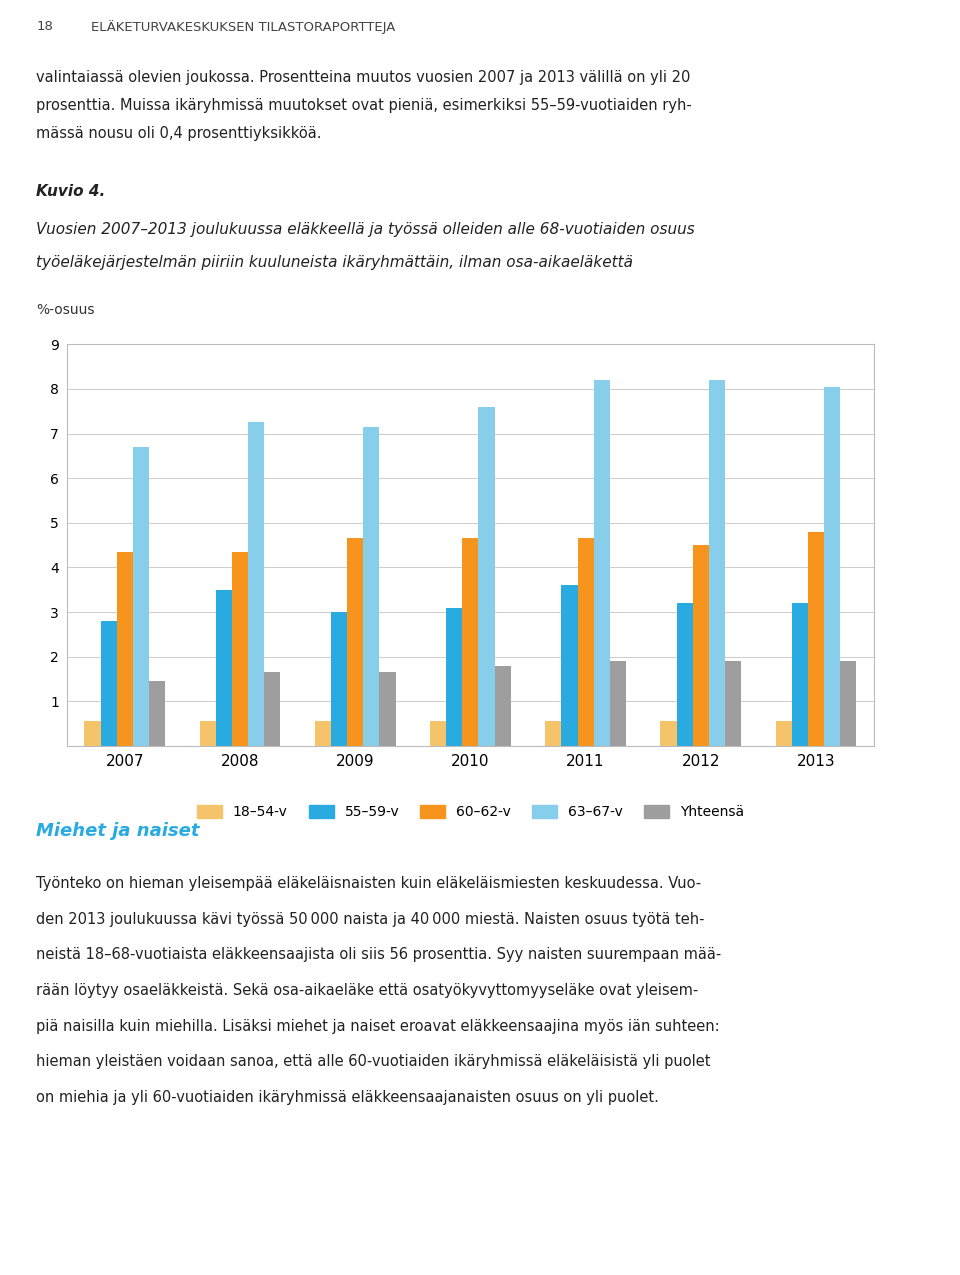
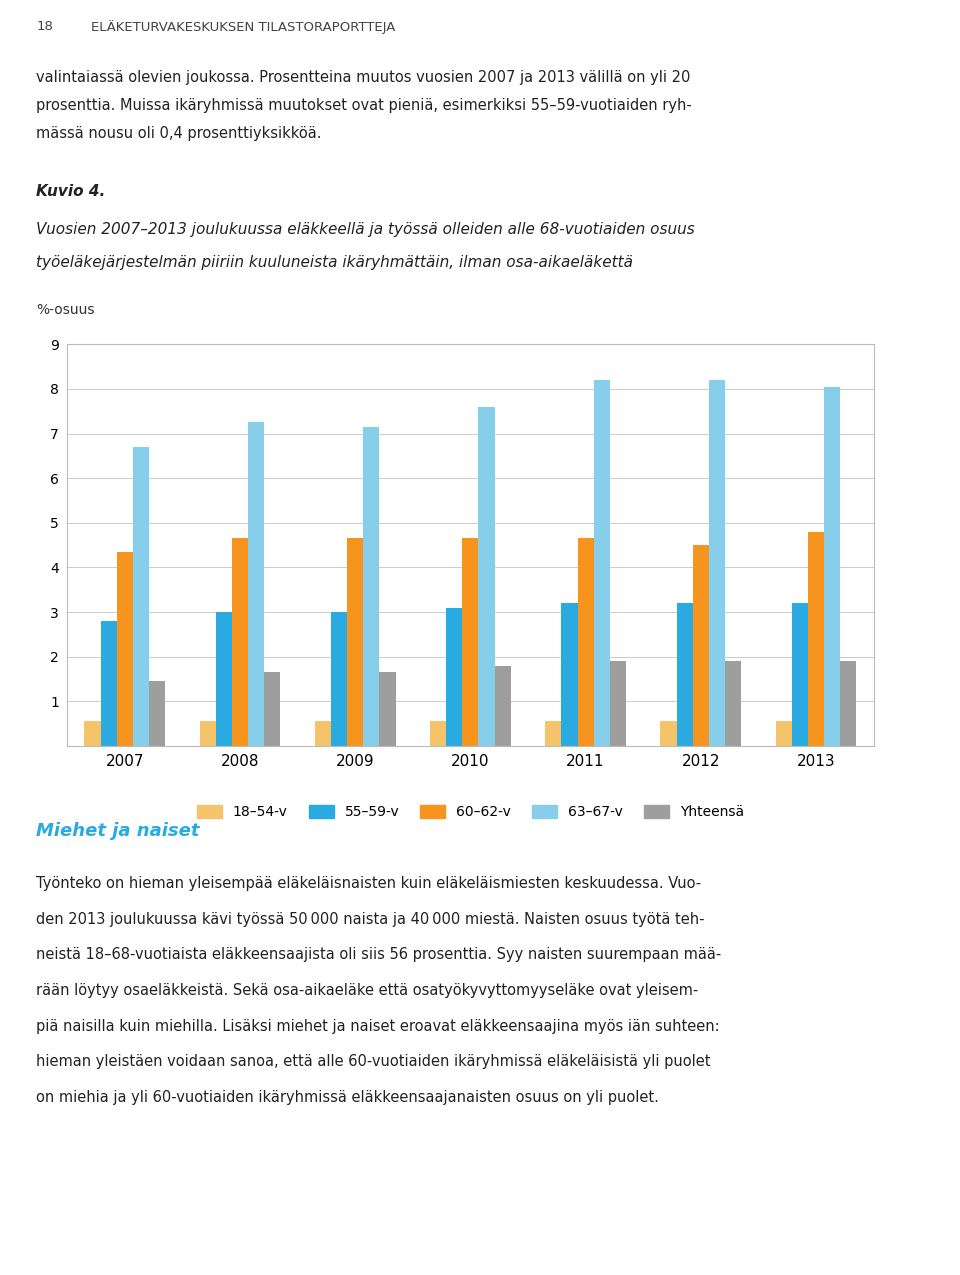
55–59-v/2008: 3.5 -> 3.0
60–62-v/2008: 4.35 -> 4.65
55–59-v/2011: 3.6 -> 3.2
